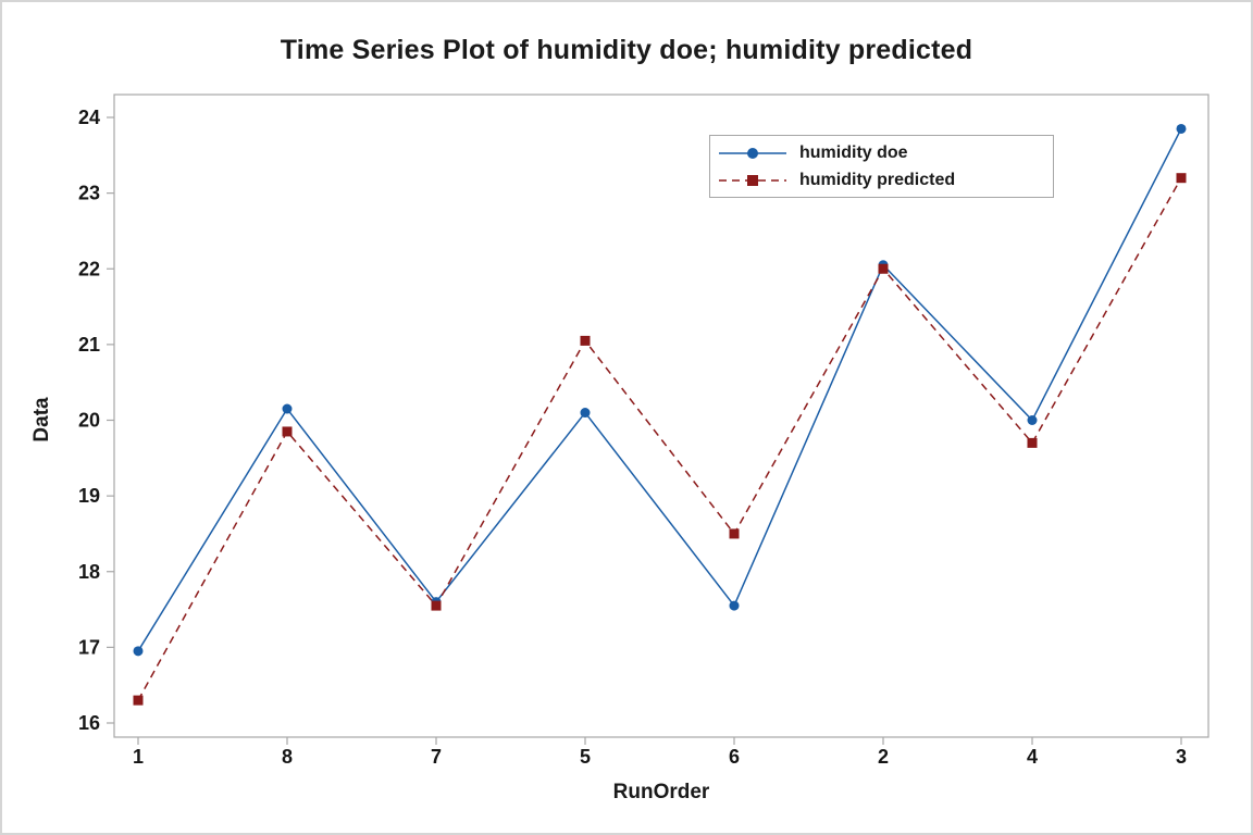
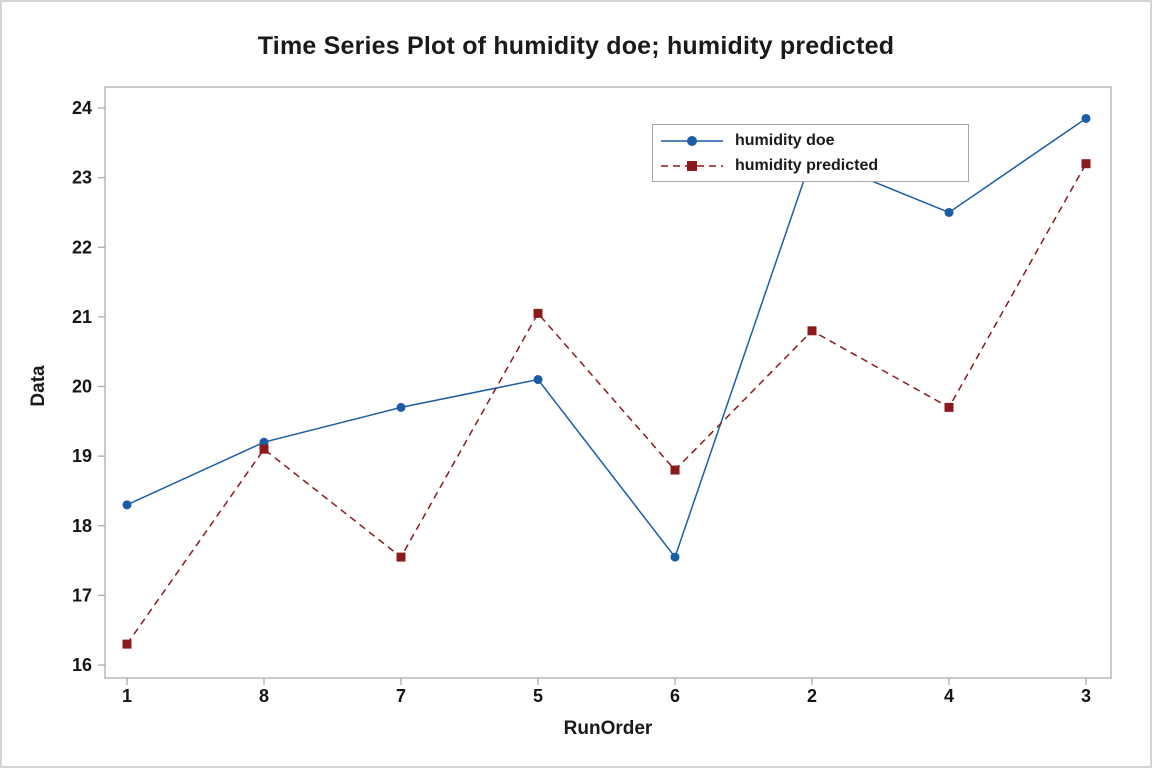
humidity doe/1: 16.9 -> 18.3
humidity doe/8: 20.1 -> 19.2
humidity predicted/8: 19.9 -> 19.1
humidity doe/7: 17.6 -> 19.7
humidity predicted/6: 18.5 -> 18.8
humidity doe/2: 22.1 -> 23.3
humidity predicted/2: 22.0 -> 20.8
humidity doe/4: 20.0 -> 22.5
